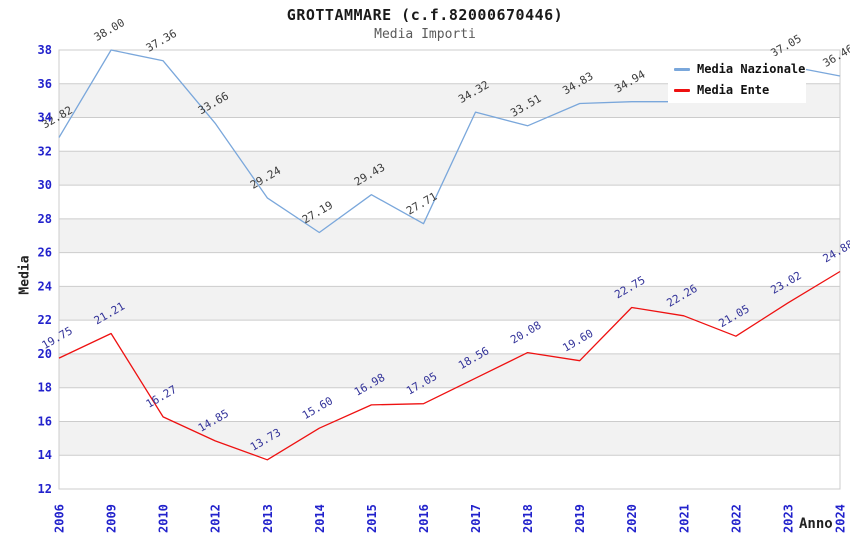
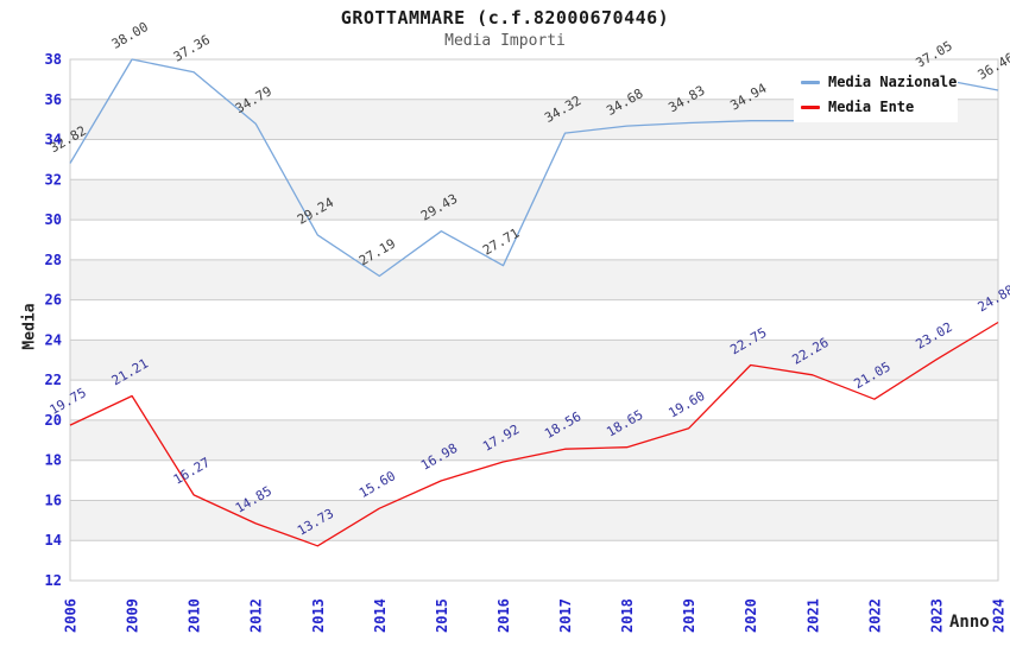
Media Nazionale/2012: 33.66 -> 34.79
Media Ente/2016: 17.05 -> 17.92
Media Nazionale/2018: 33.51 -> 34.68
Media Ente/2018: 20.08 -> 18.65
